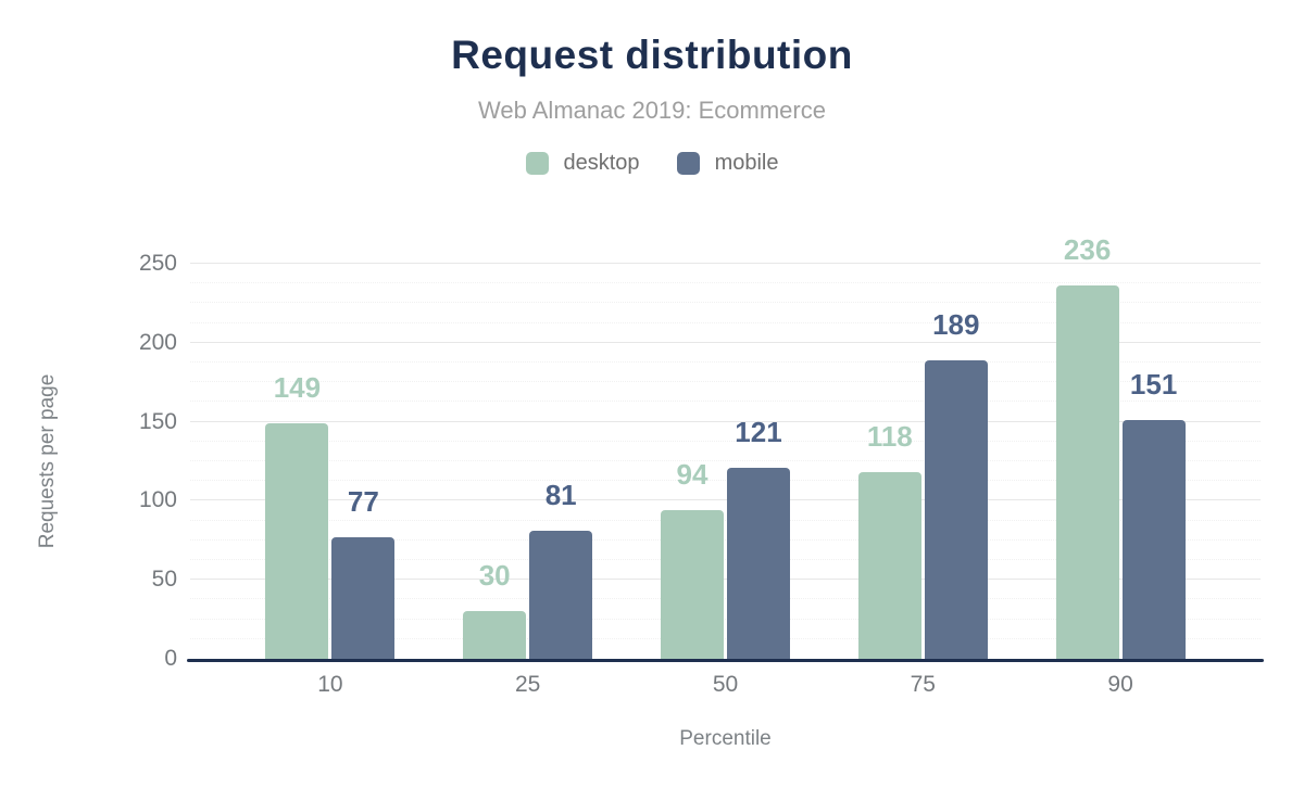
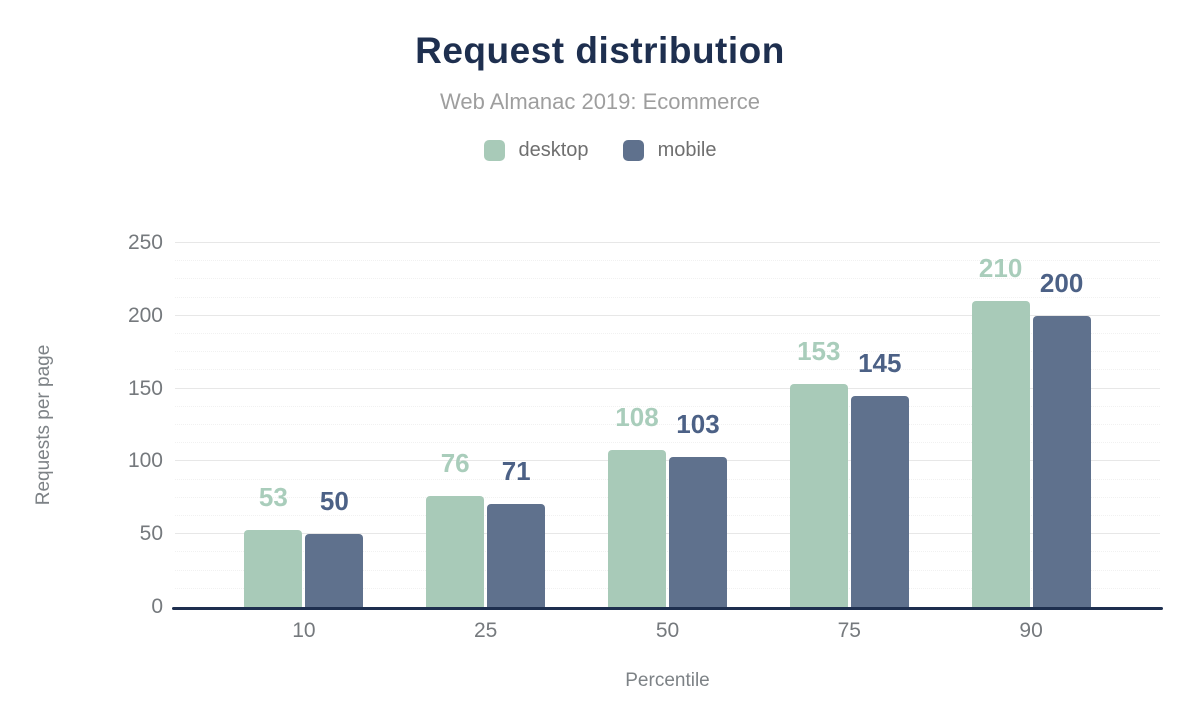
desktop/10: 149 -> 53
mobile/10: 77 -> 50
desktop/25: 30 -> 76
mobile/25: 81 -> 71
desktop/50: 94 -> 108
mobile/50: 121 -> 103
desktop/75: 118 -> 153
mobile/75: 189 -> 145
desktop/90: 236 -> 210
mobile/90: 151 -> 200
